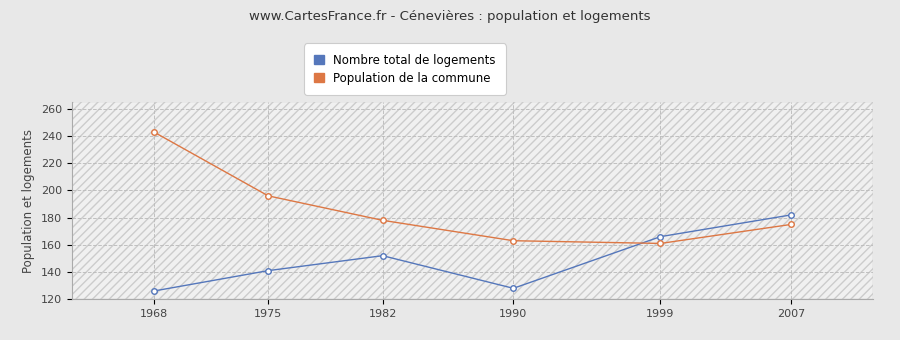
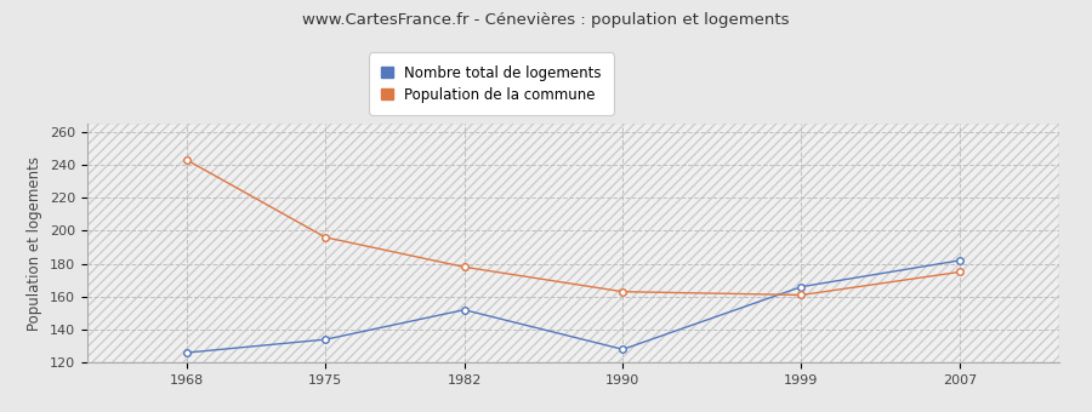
Nombre total de logements/1975: 141 -> 134
